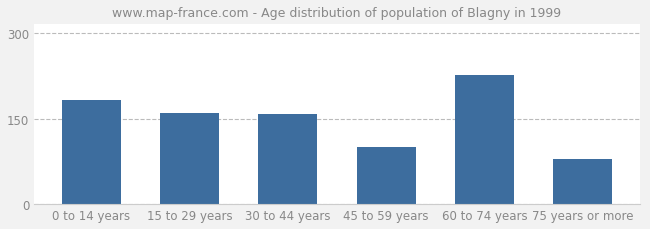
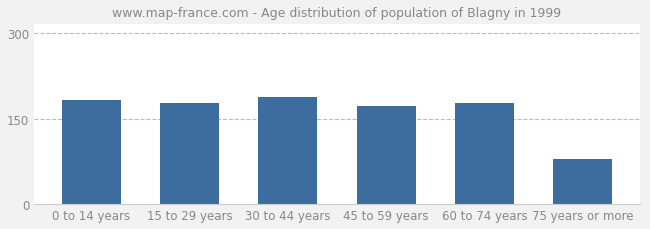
15 to 29 years: 160 -> 178
30 to 44 years: 158 -> 188
45 to 59 years: 100 -> 172
60 to 74 years: 226 -> 177
